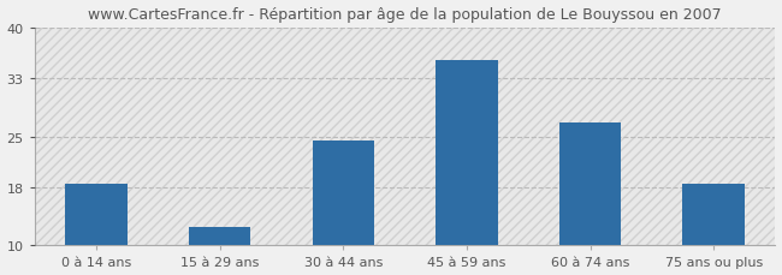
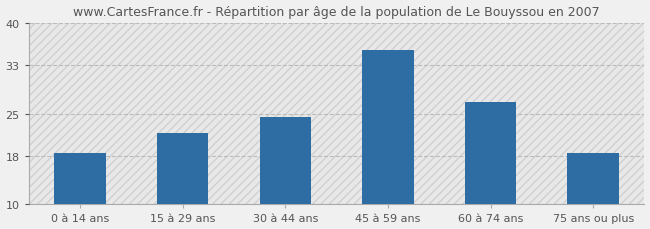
15 à 29 ans: 12.5 -> 21.8
